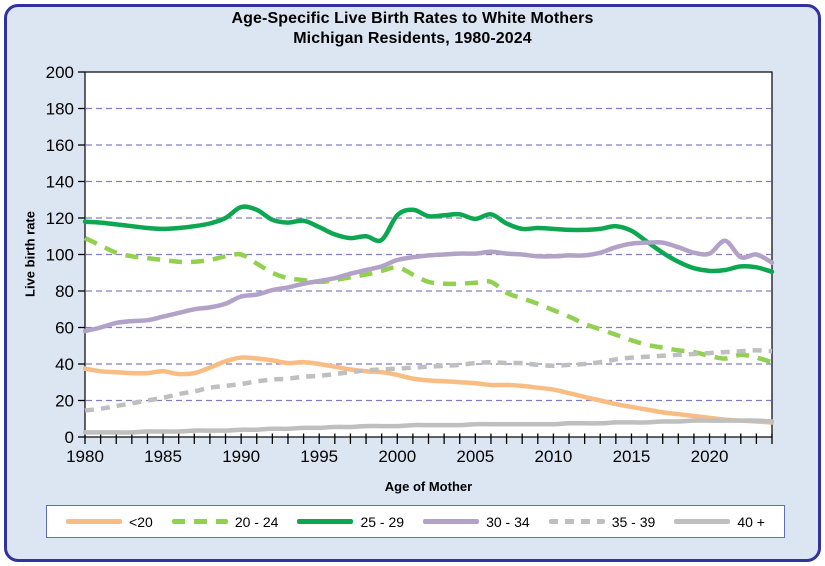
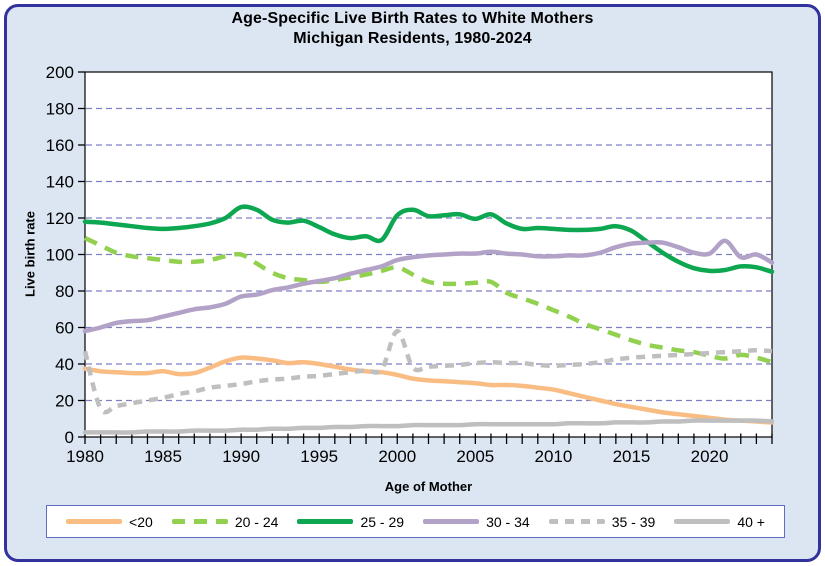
35 - 39/1980: 14 -> 47
35 - 39/2000: 38 -> 58
